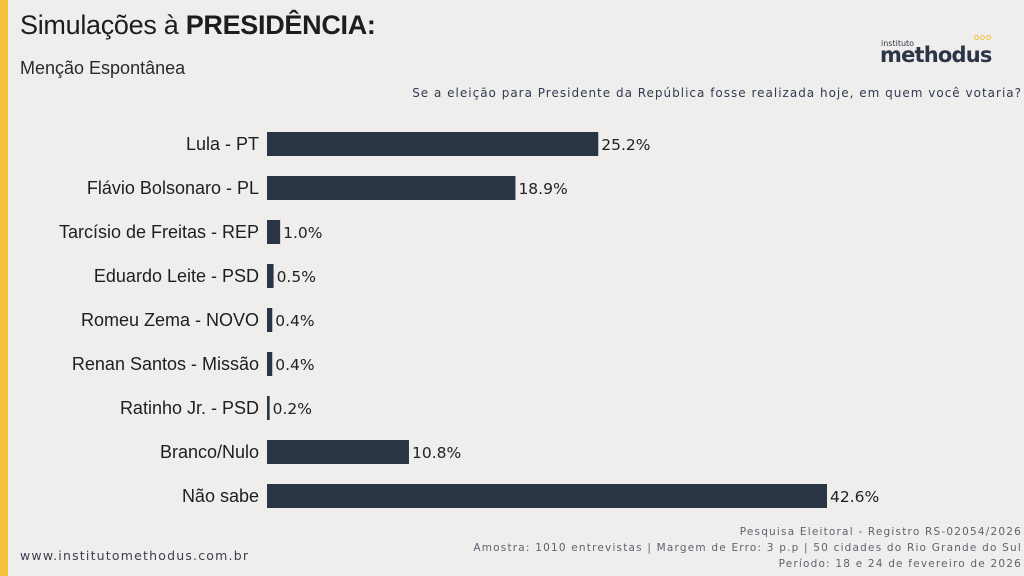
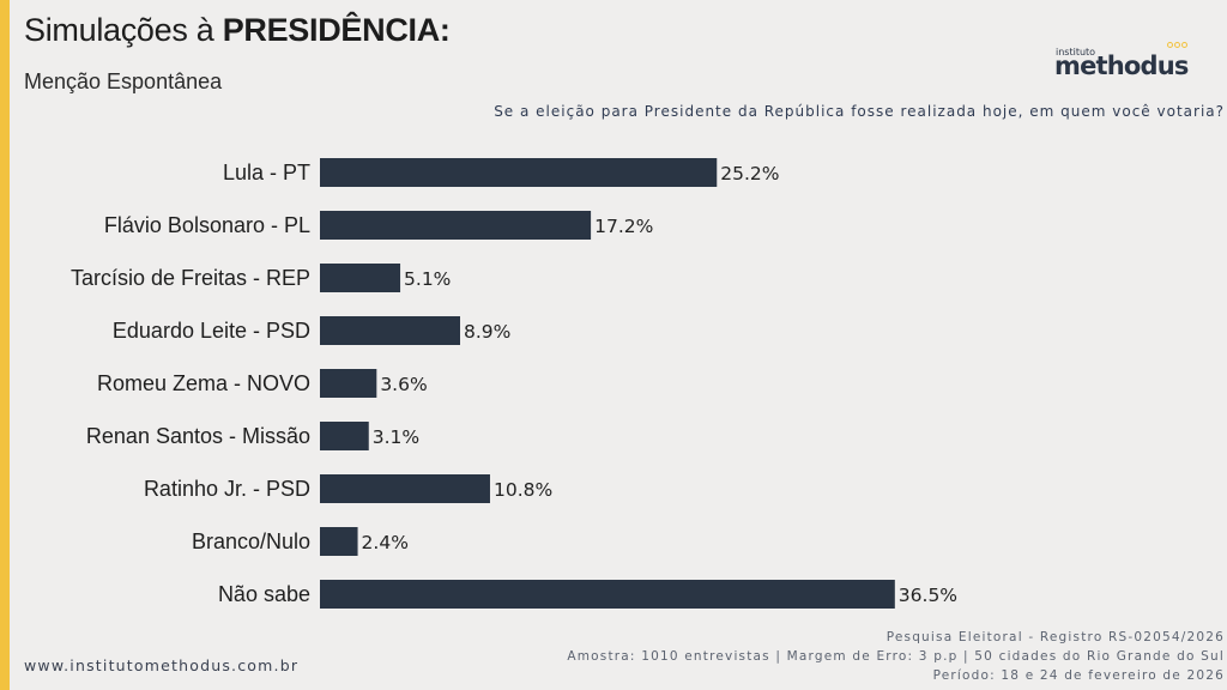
Flávio Bolsonaro - PL: 18.9% -> 17.2%
Tarcísio de Freitas - REP: 1.0% -> 5.1%
Eduardo Leite - PSD: 0.5% -> 8.9%
Romeu Zema - NOVO: 0.4% -> 3.6%
Renan Santos - Missão: 0.4% -> 3.1%
Ratinho Jr. - PSD: 0.2% -> 10.8%
Branco/Nulo: 10.8% -> 2.4%
Não sabe: 42.6% -> 36.5%
